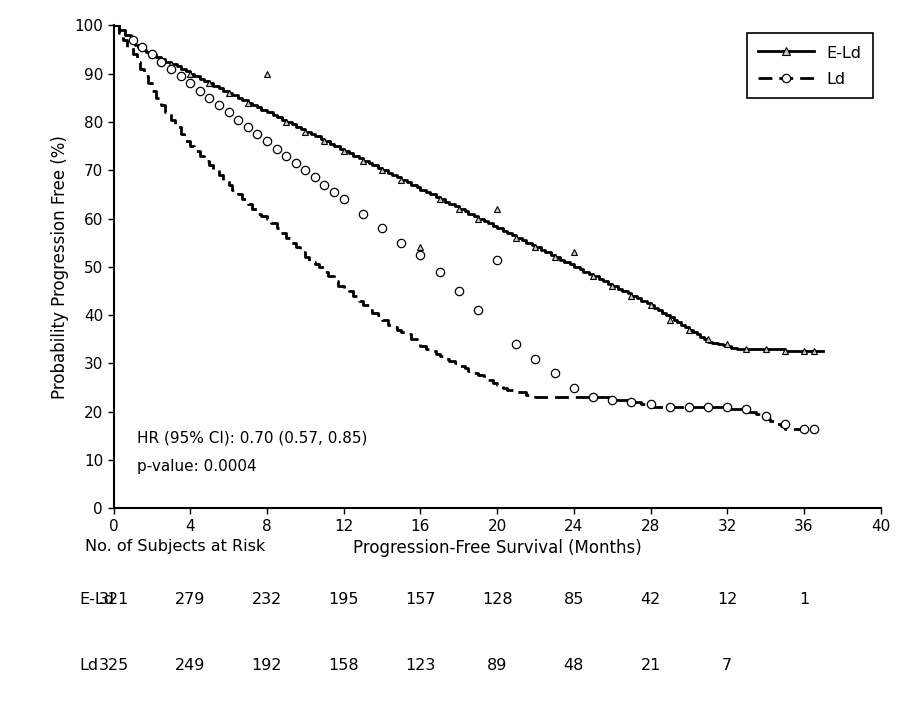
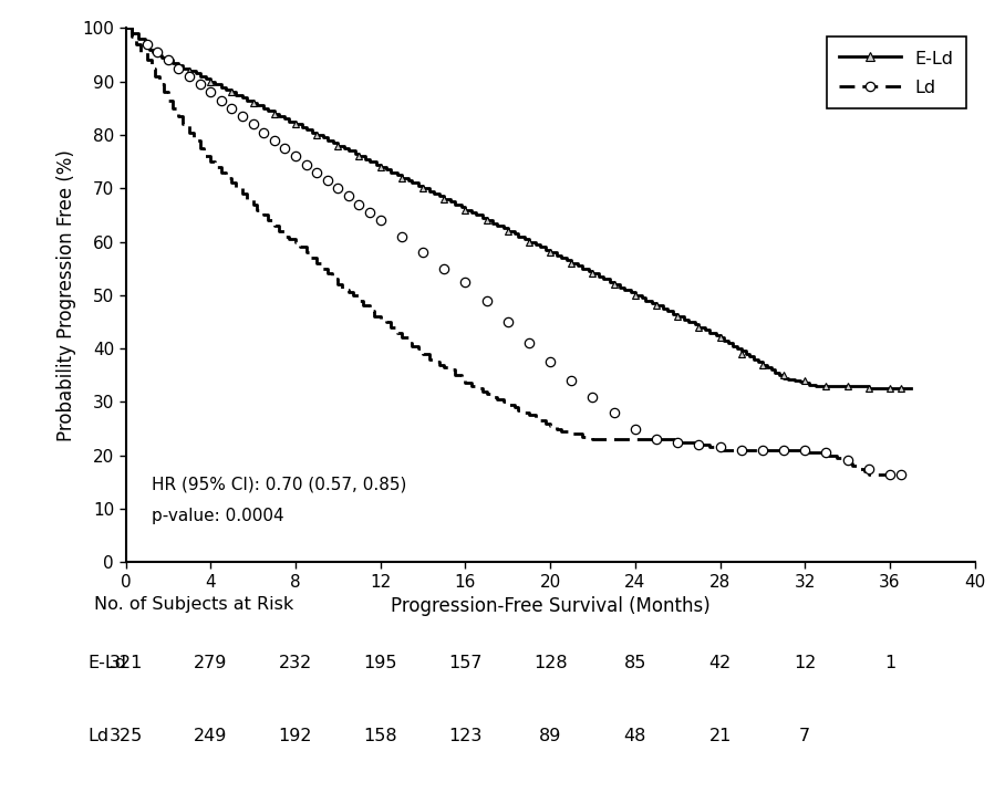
E-Ld/8: 90.0 -> 82.0
E-Ld/16: 54.0 -> 66.0
E-Ld/20: 62.0 -> 58.0
Ld/20: 51.5 -> 37.5
E-Ld/24: 53.0 -> 50.0
